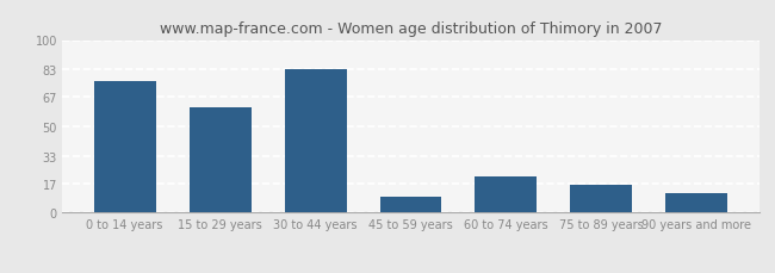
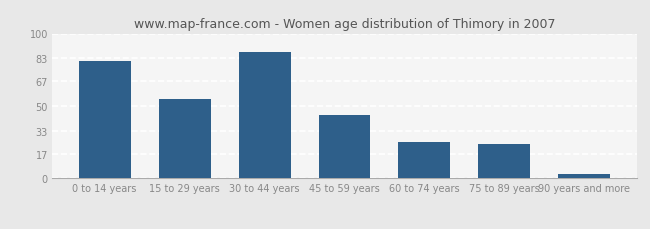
0 to 14 years: 76 -> 81
15 to 29 years: 61 -> 55
30 to 44 years: 83 -> 87
45 to 59 years: 9 -> 44
60 to 74 years: 21 -> 25
75 to 89 years: 16 -> 24
90 years and more: 11 -> 3
